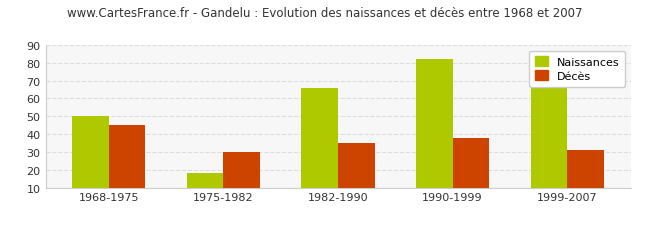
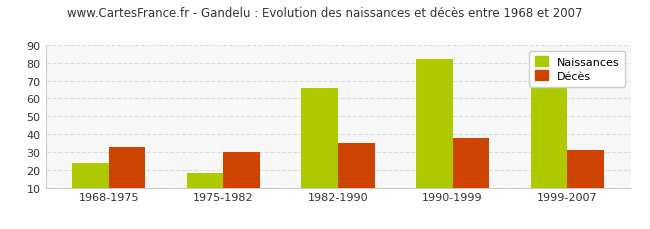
Naissances/1968-1975: 50 -> 24
Décès/1968-1975: 45 -> 33
